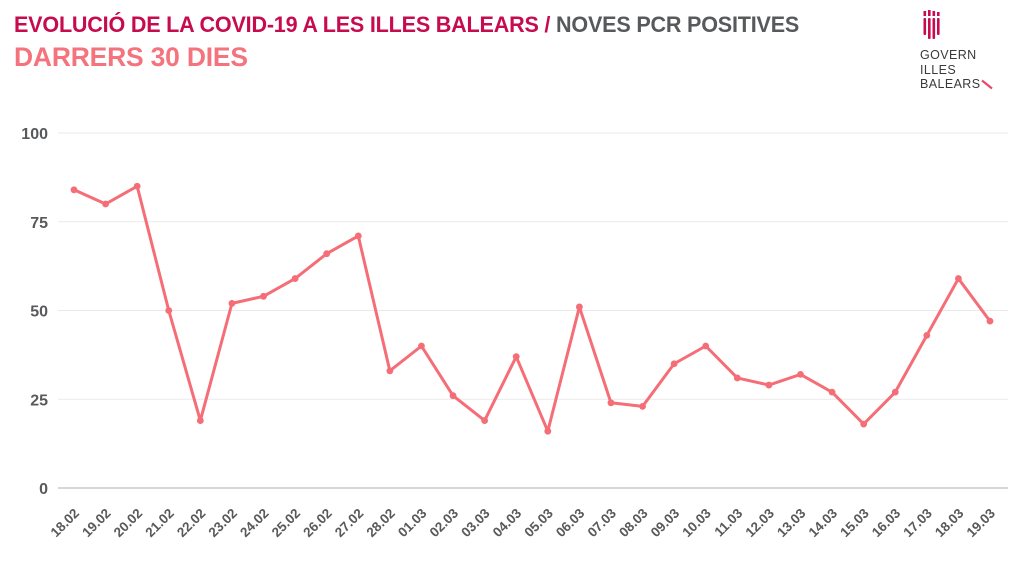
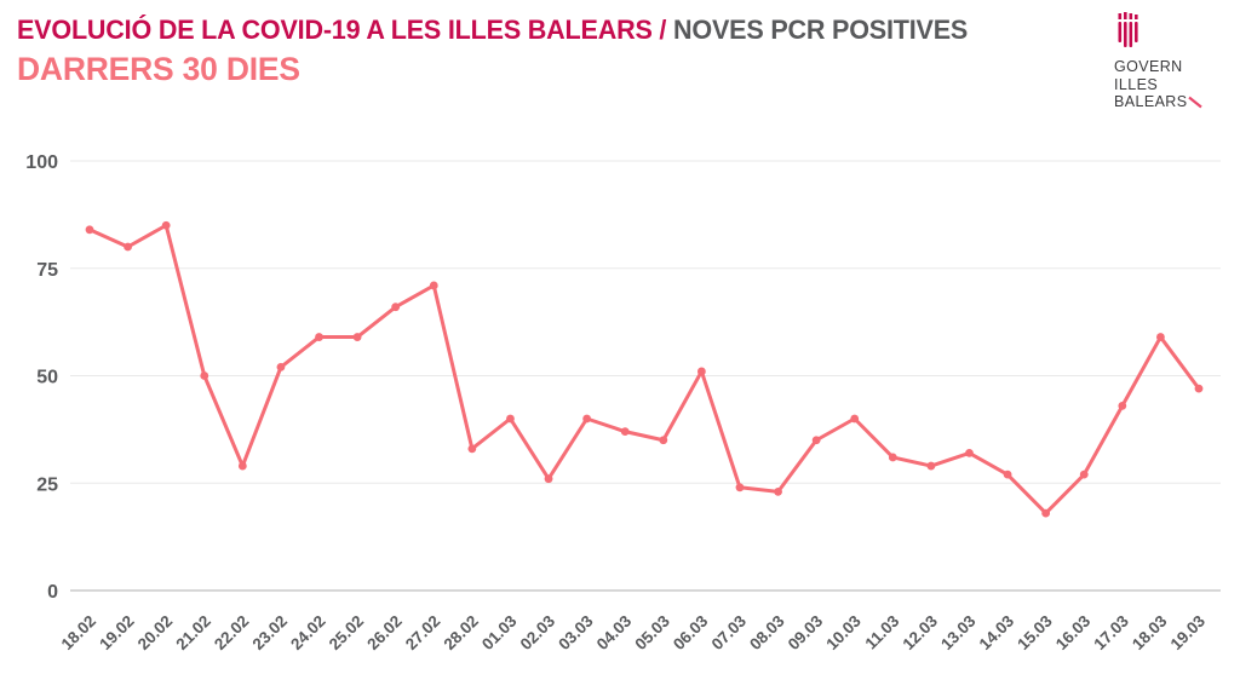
22.02: 19 -> 29
24.02: 54 -> 59
03.03: 19 -> 40
05.03: 16 -> 35
